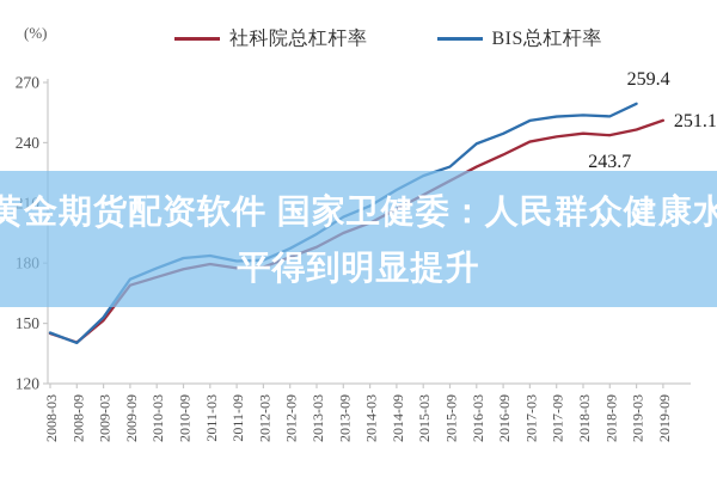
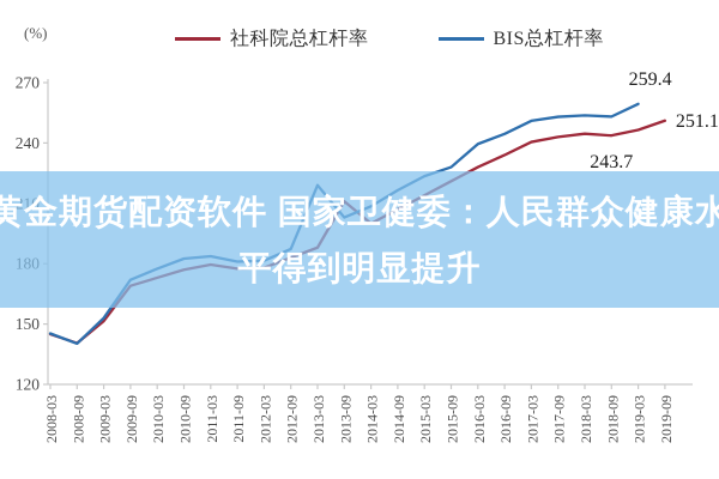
BIS总杠杆率/2013-03: 194 -> 219
社科院总杠杆率/2013-09: 195 -> 211
